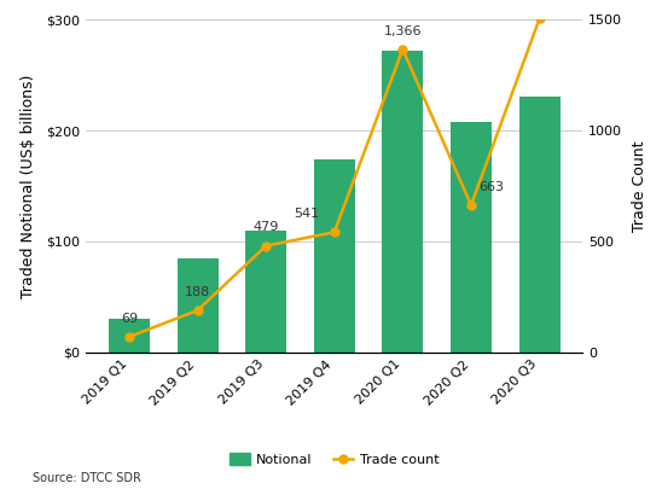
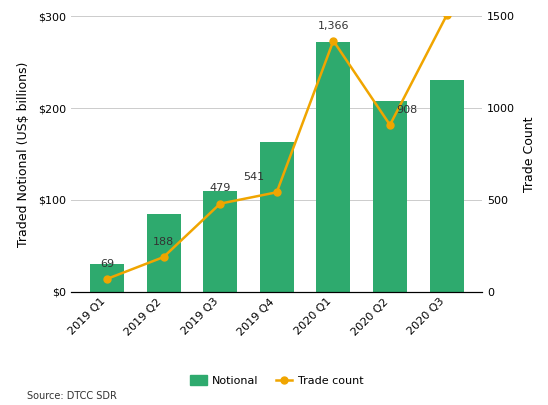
Notional/2019 Q4: $174 -> $163
Trade count/2020 Q2: 663 -> 908
